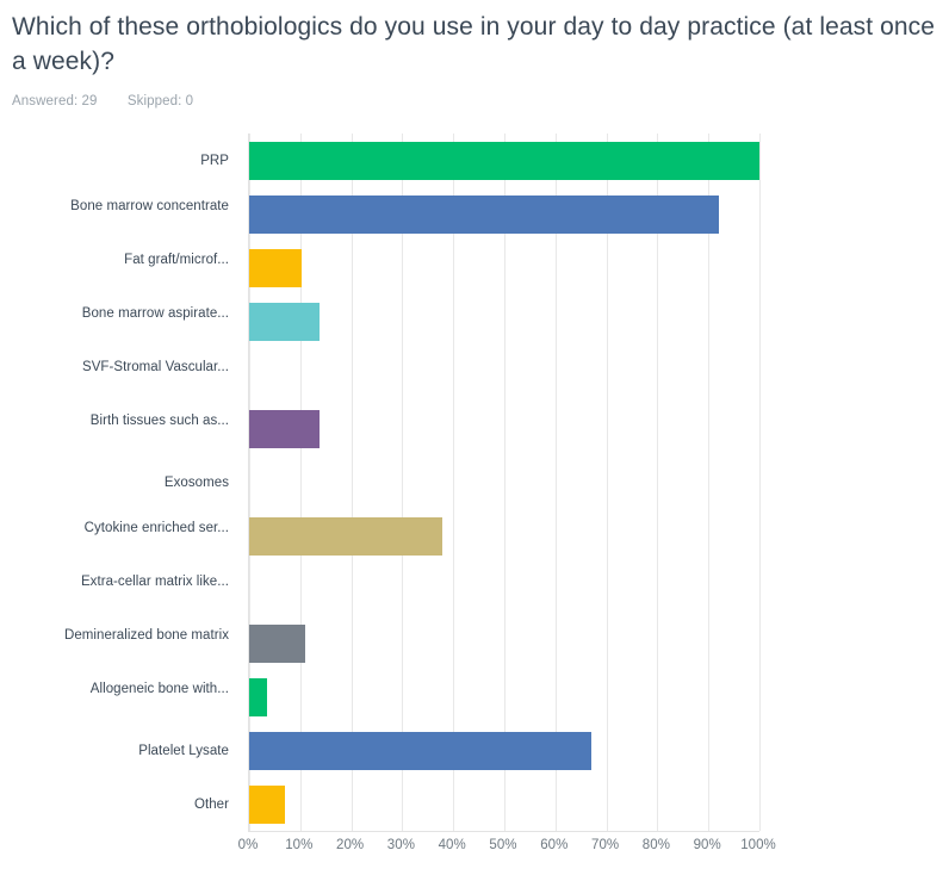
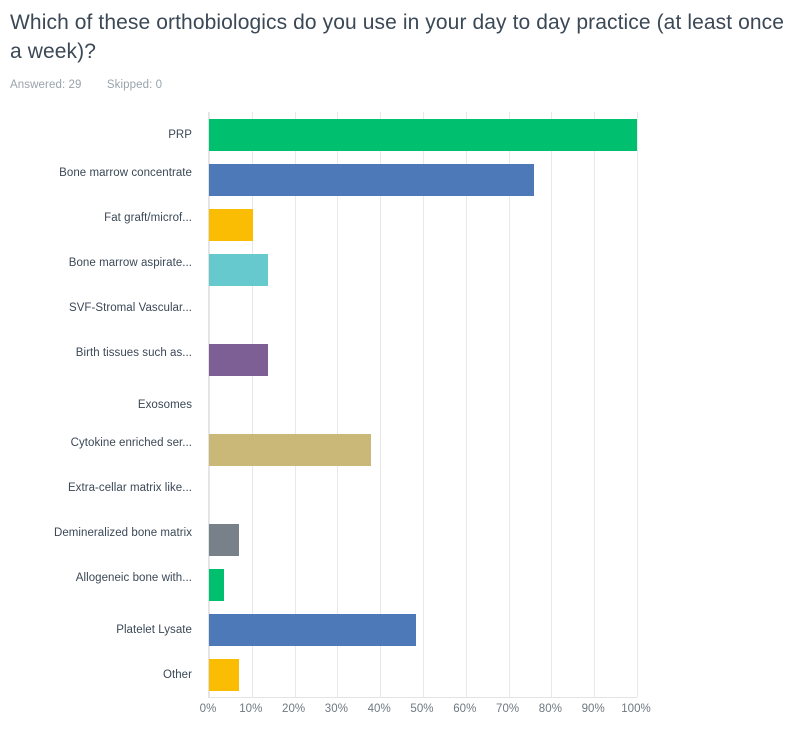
Bone marrow concentrate: 92% -> 76%
Demineralized bone matrix: 11% -> 7%
Platelet Lysate: 67% -> 48%
